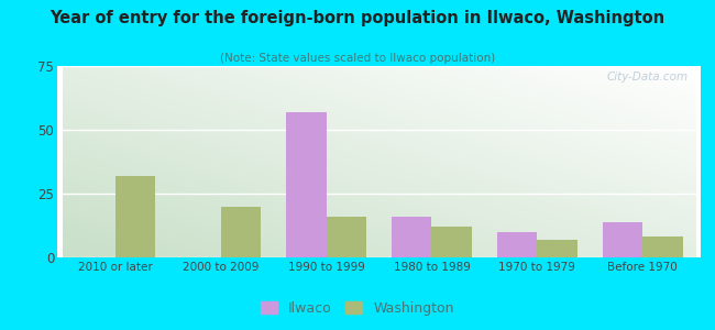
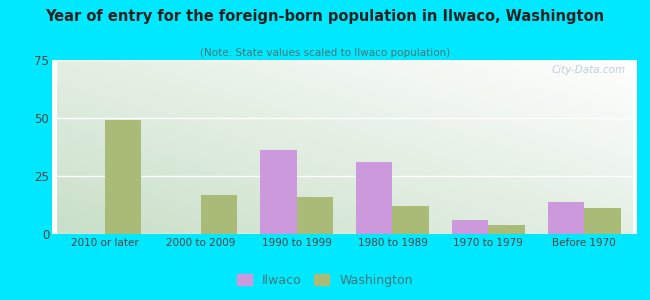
Washington/2010 or later: 32 -> 49
Washington/2000 to 2009: 20 -> 17
Ilwaco/1990 to 1999: 57 -> 36
Ilwaco/1980 to 1989: 16 -> 31
Ilwaco/1970 to 1979: 10 -> 6
Washington/1970 to 1979: 7 -> 4
Washington/Before 1970: 8 -> 11
